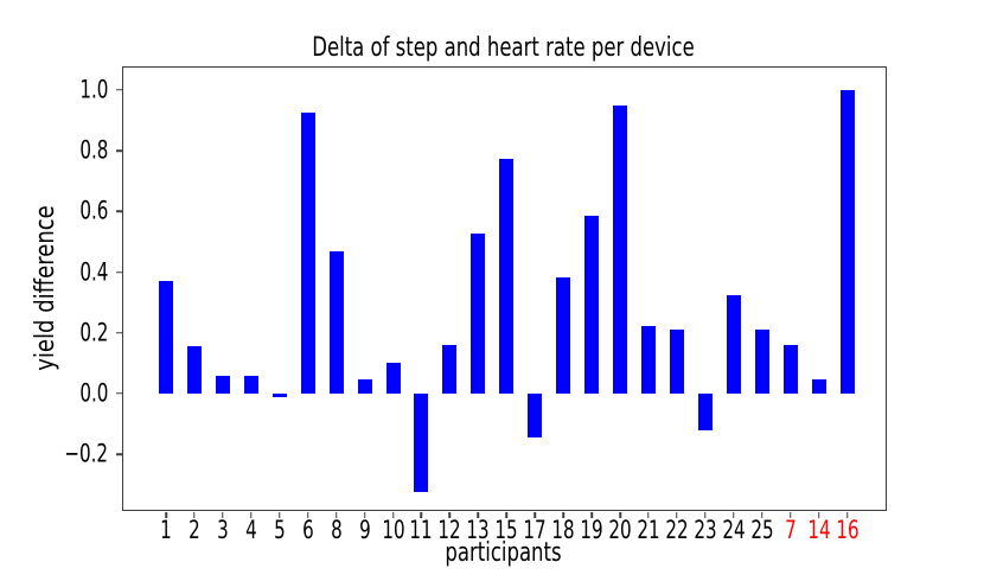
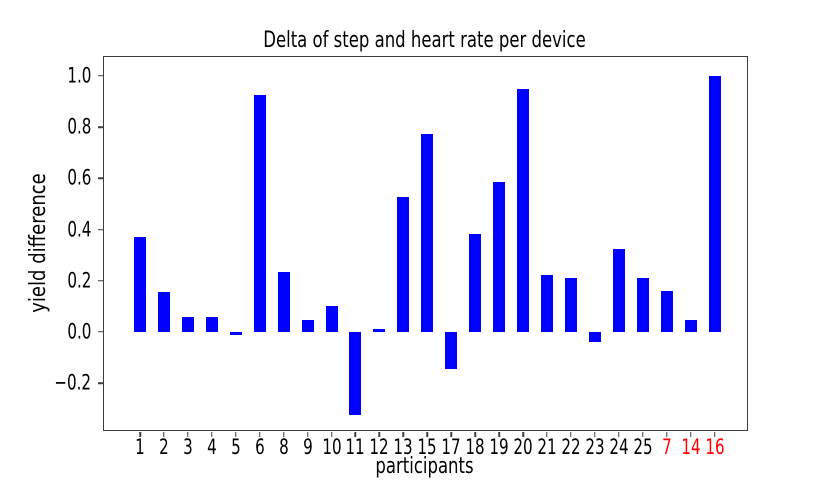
8: 0.47 -> 0.23
12: 0.16 -> 0.01
23: -0.12 -> -0.04
